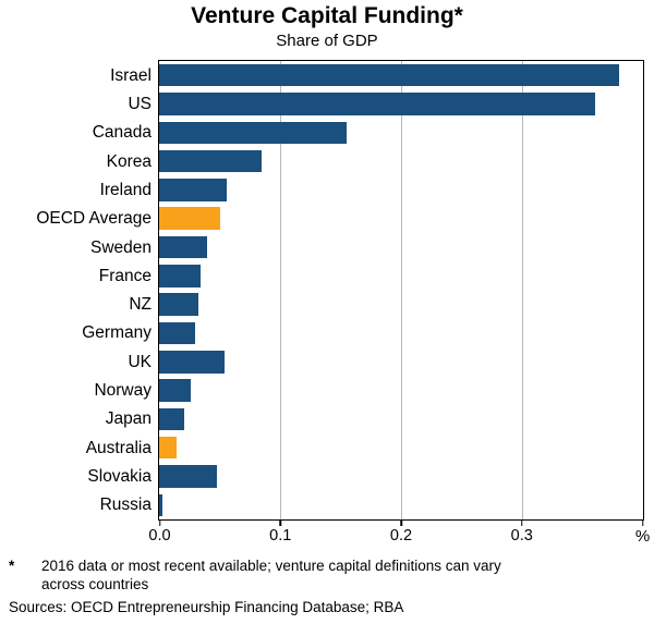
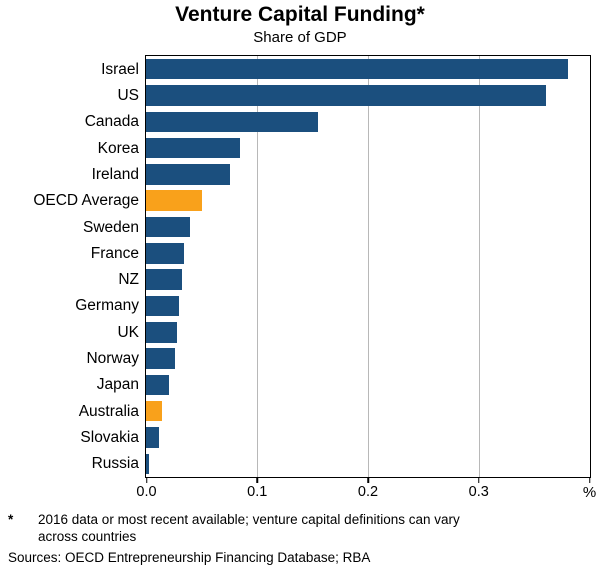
Ireland: 0.056 -> 0.076
UK: 0.054 -> 0.028
Slovakia: 0.048 -> 0.012
